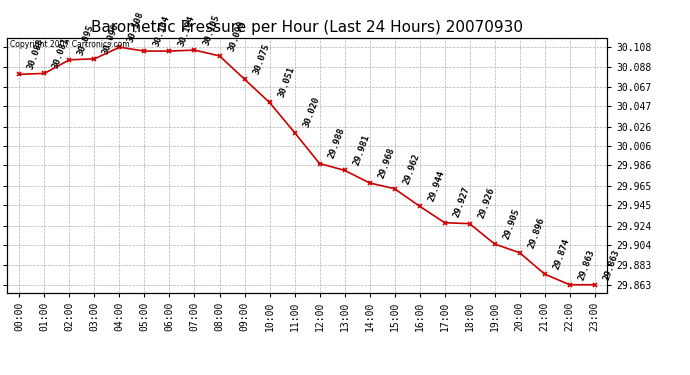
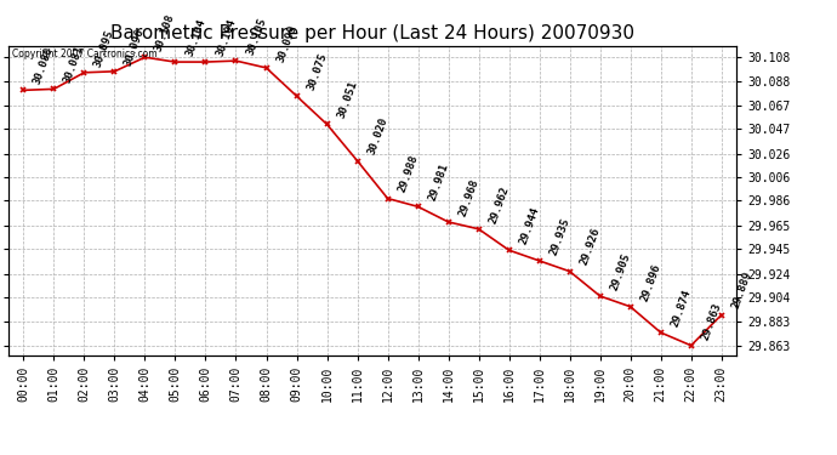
17:00: 29.927 -> 29.935
23:00: 29.863 -> 29.889
